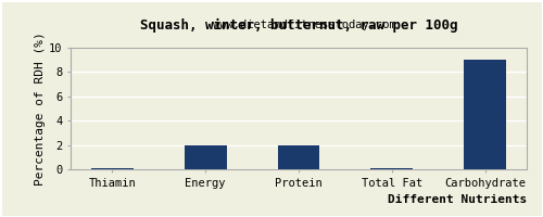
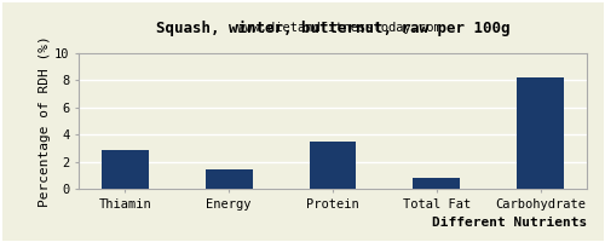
Thiamin: 0.1 -> 2.9
Energy: 2.0 -> 1.4
Protein: 2.0 -> 3.5
Total Fat: 0.1 -> 0.8
Carbohydrate: 9.0 -> 8.2
